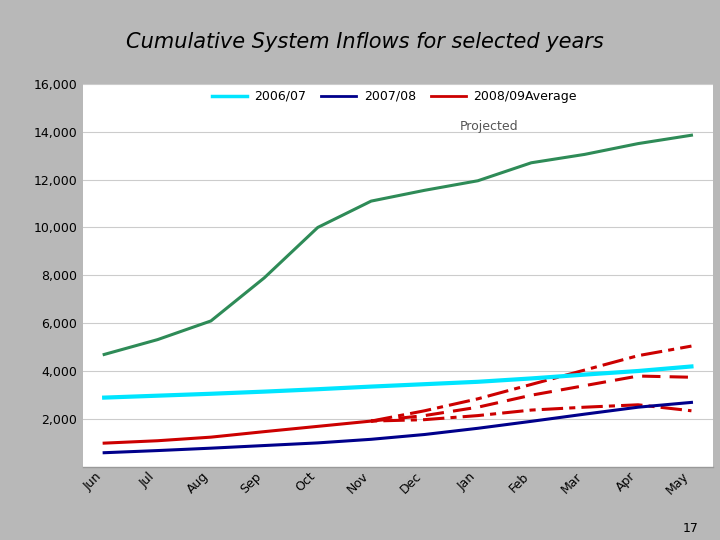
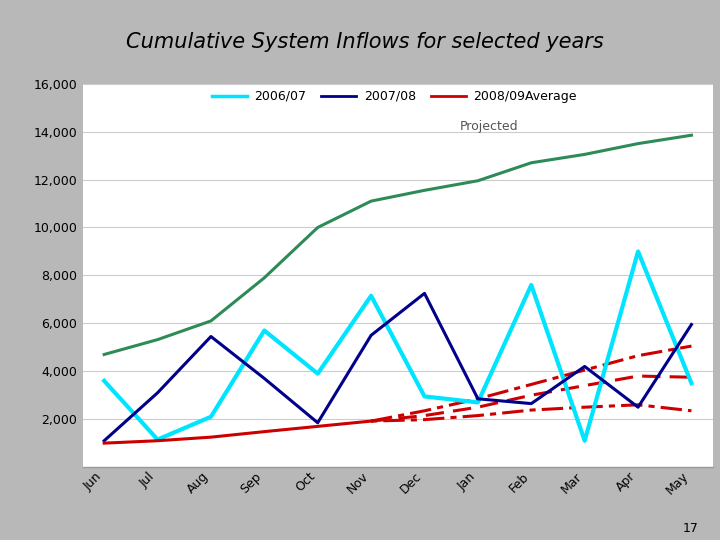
2006/07/Jun: 2,900 -> 3,600
2007/08/Jun: 600 -> 1,100
2006/07/Jul: 2,980 -> 1,150
2007/08/Jul: 690 -> 3,100
2006/07/Aug: 3,060 -> 2,100
2007/08/Aug: 790 -> 5,450
2006/07/Sep: 3,150 -> 5,700
2007/08/Sep: 900 -> 3,700
2006/07/Oct: 3,250 -> 3,900
2007/08/Oct: 1,010 -> 1,850
2006/07/Nov: 3,360 -> 7,150
2007/08/Nov: 1,160 -> 5,500
2006/07/Dec: 3,460 -> 2,950
2007/08/Dec: 1,360 -> 7,250
2006/07/Jan: 3,560 -> 2,700
2007/08/Jan: 1,620 -> 2,850
2006/07/Feb: 3,700 -> 7,600
2007/08/Feb: 1,910 -> 2,650
2006/07/Mar: 3,860 -> 1,100
2007/08/Mar: 2,210 -> 4,200
2006/07/Apr: 4,010 -> 9,000
2006/07/May: 4,200 -> 3,500
2007/08/May: 2,700 -> 5,950
